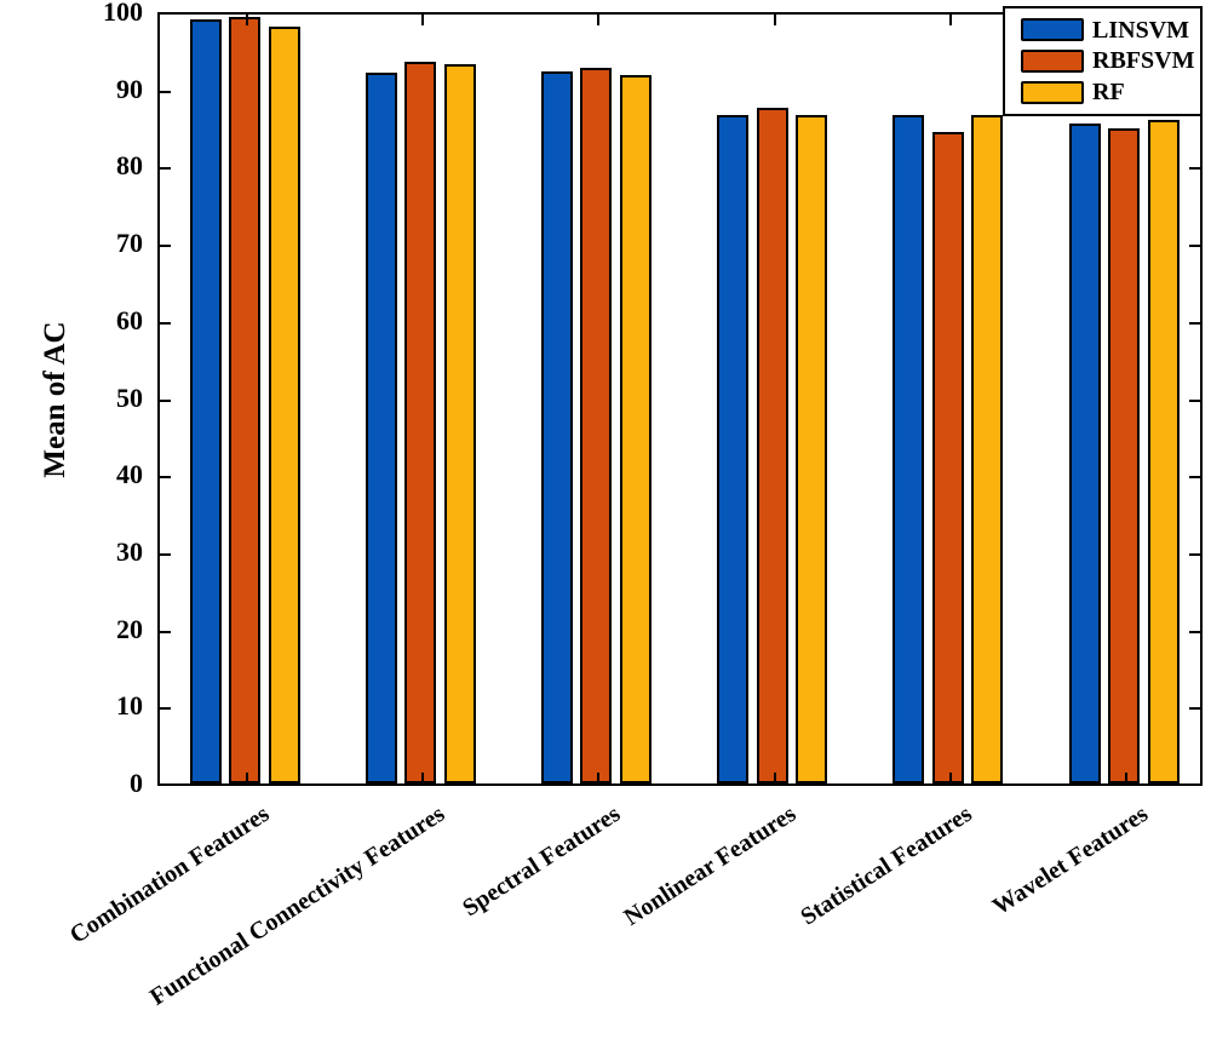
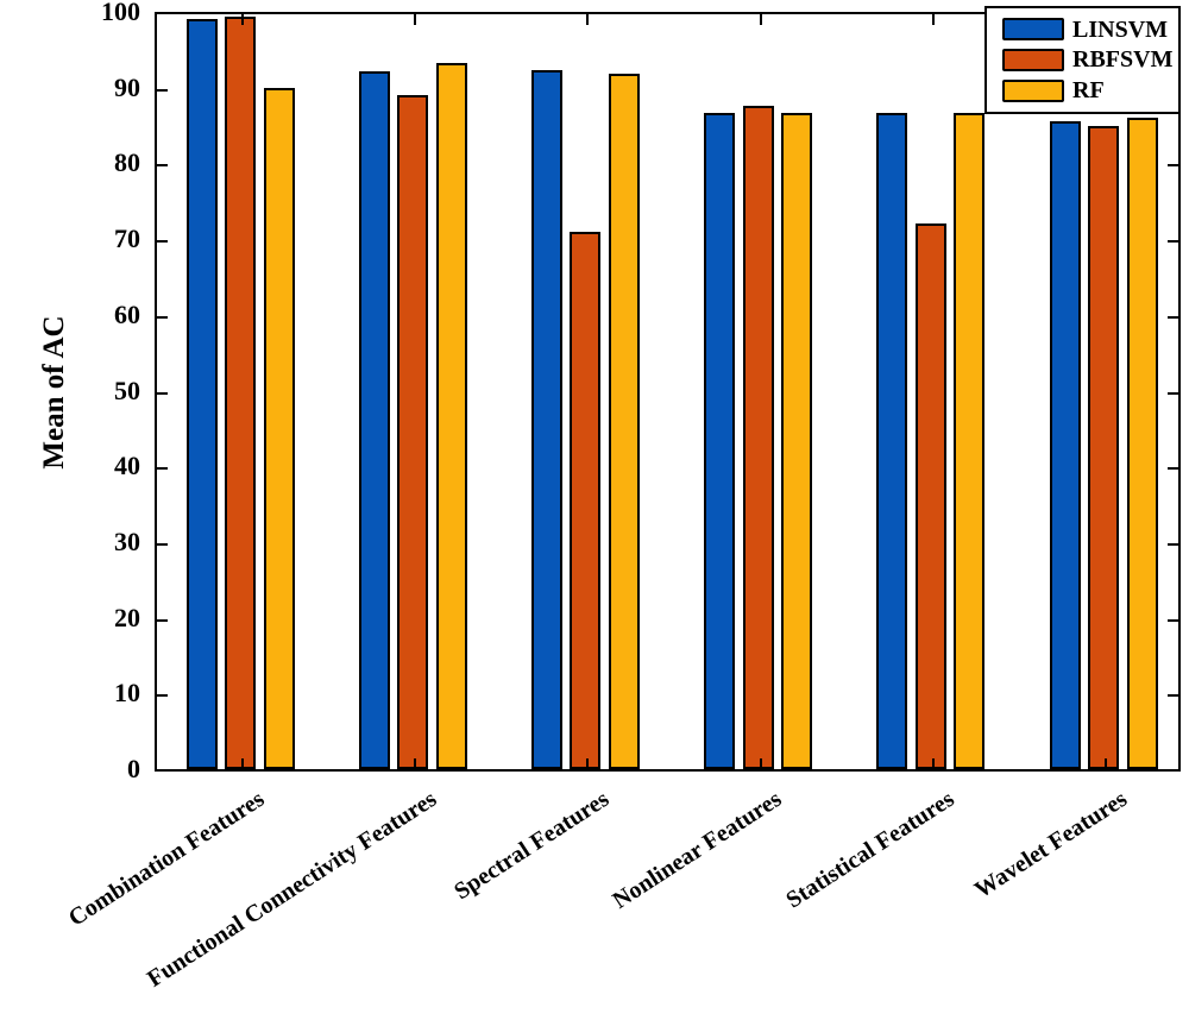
RF/Combination Features: 98 -> 90
RBFSVM/Functional Connectivity Features: 94 -> 89
RBFSVM/Spectral Features: 93 -> 71
RBFSVM/Statistical Features: 84 -> 72
